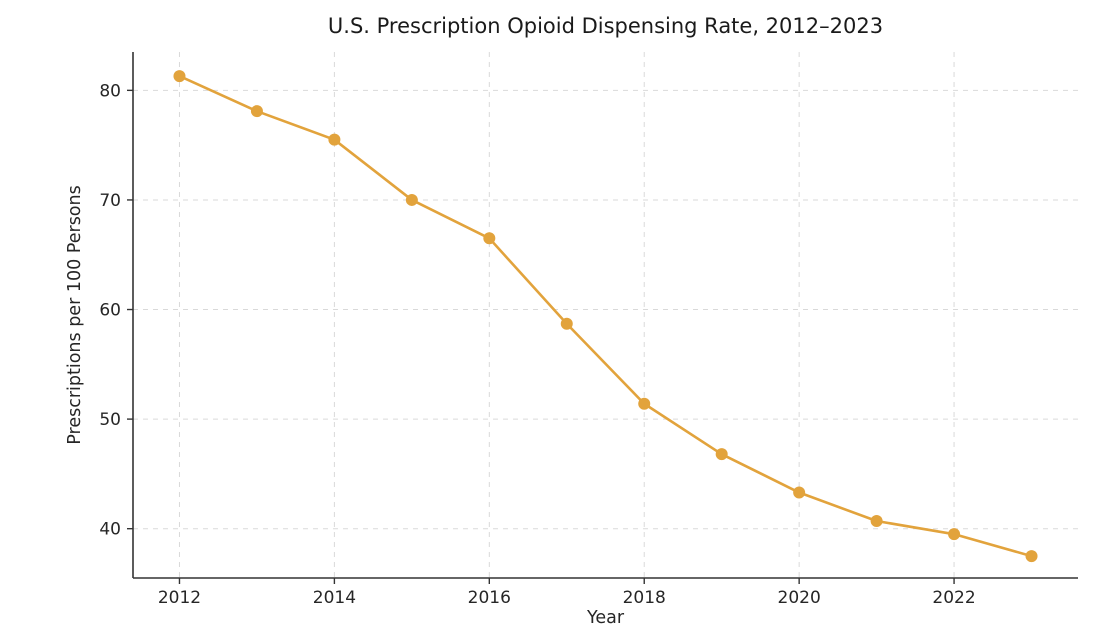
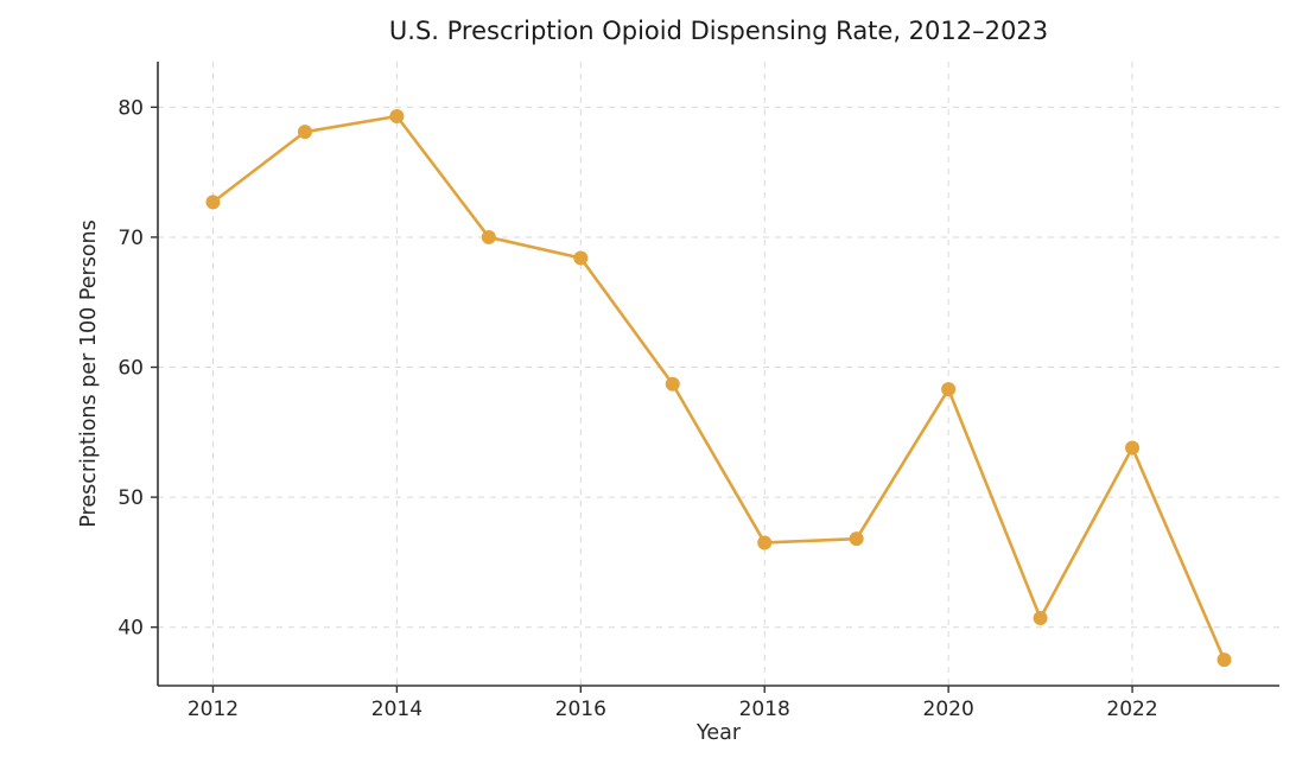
2012: 81.3 -> 72.7
2014: 75.5 -> 79.3
2016: 66.5 -> 68.4
2018: 51.4 -> 46.5
2020: 43.3 -> 58.3
2022: 39.5 -> 53.8
